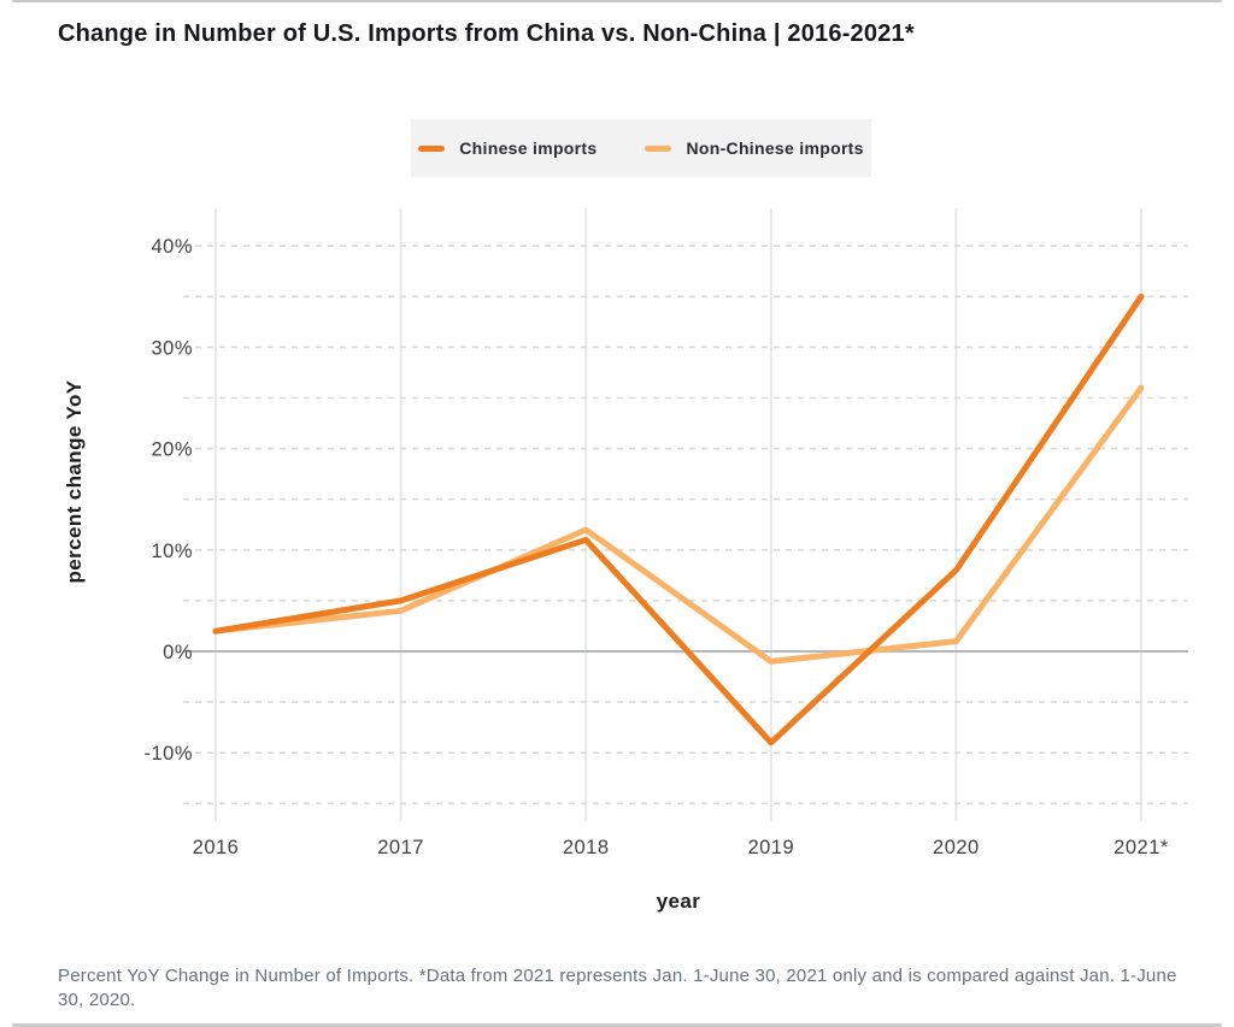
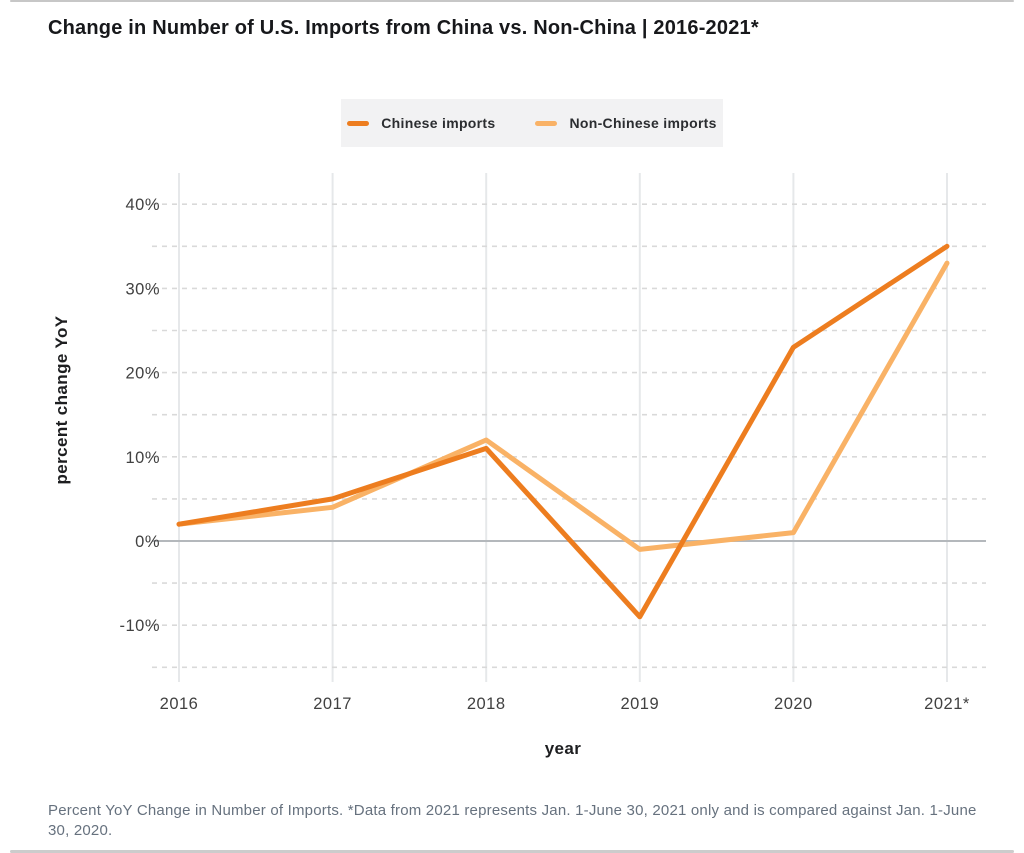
Chinese imports/2020: 8% -> 23%
Non-Chinese imports/2021*: 26% -> 33%
